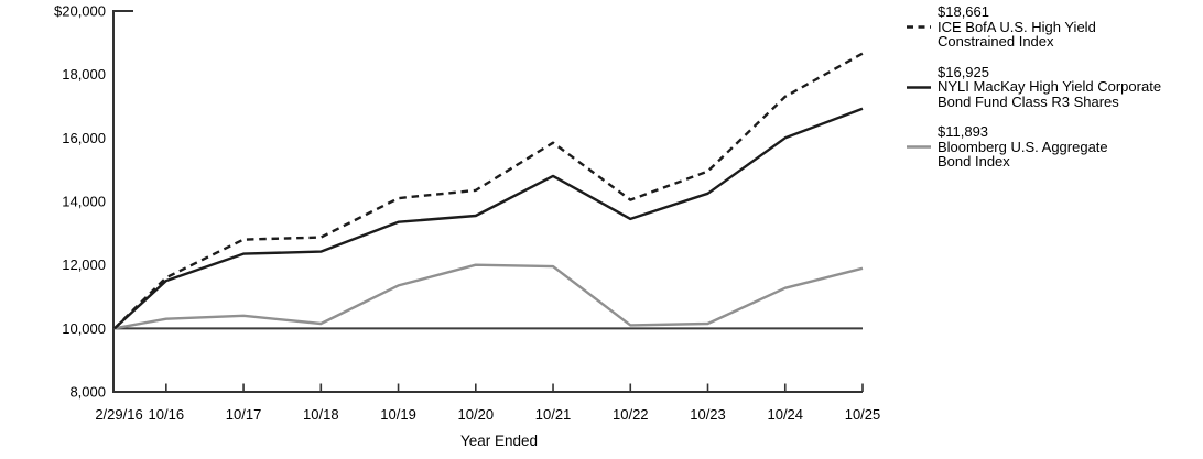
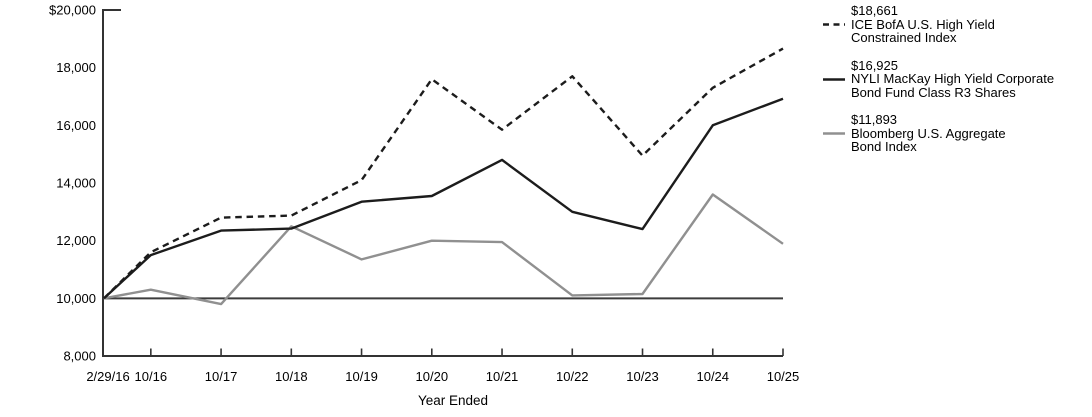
Bloomberg U.S. Aggregate Bond Index/10/17: $10400 -> $9800
Bloomberg U.S. Aggregate Bond Index/10/18: $10200 -> $12500
ICE BofA U.S. High Yield Constrained Index/10/20: $14400 -> $17600
ICE BofA U.S. High Yield Constrained Index/10/22: $14000 -> $17700
NYLI MacKay High Yield Corporate Bond Fund Class R3 Shares/10/22: $13400 -> $13000
NYLI MacKay High Yield Corporate Bond Fund Class R3 Shares/10/23: $14200 -> $12400
Bloomberg U.S. Aggregate Bond Index/10/24: $11300 -> $13600
